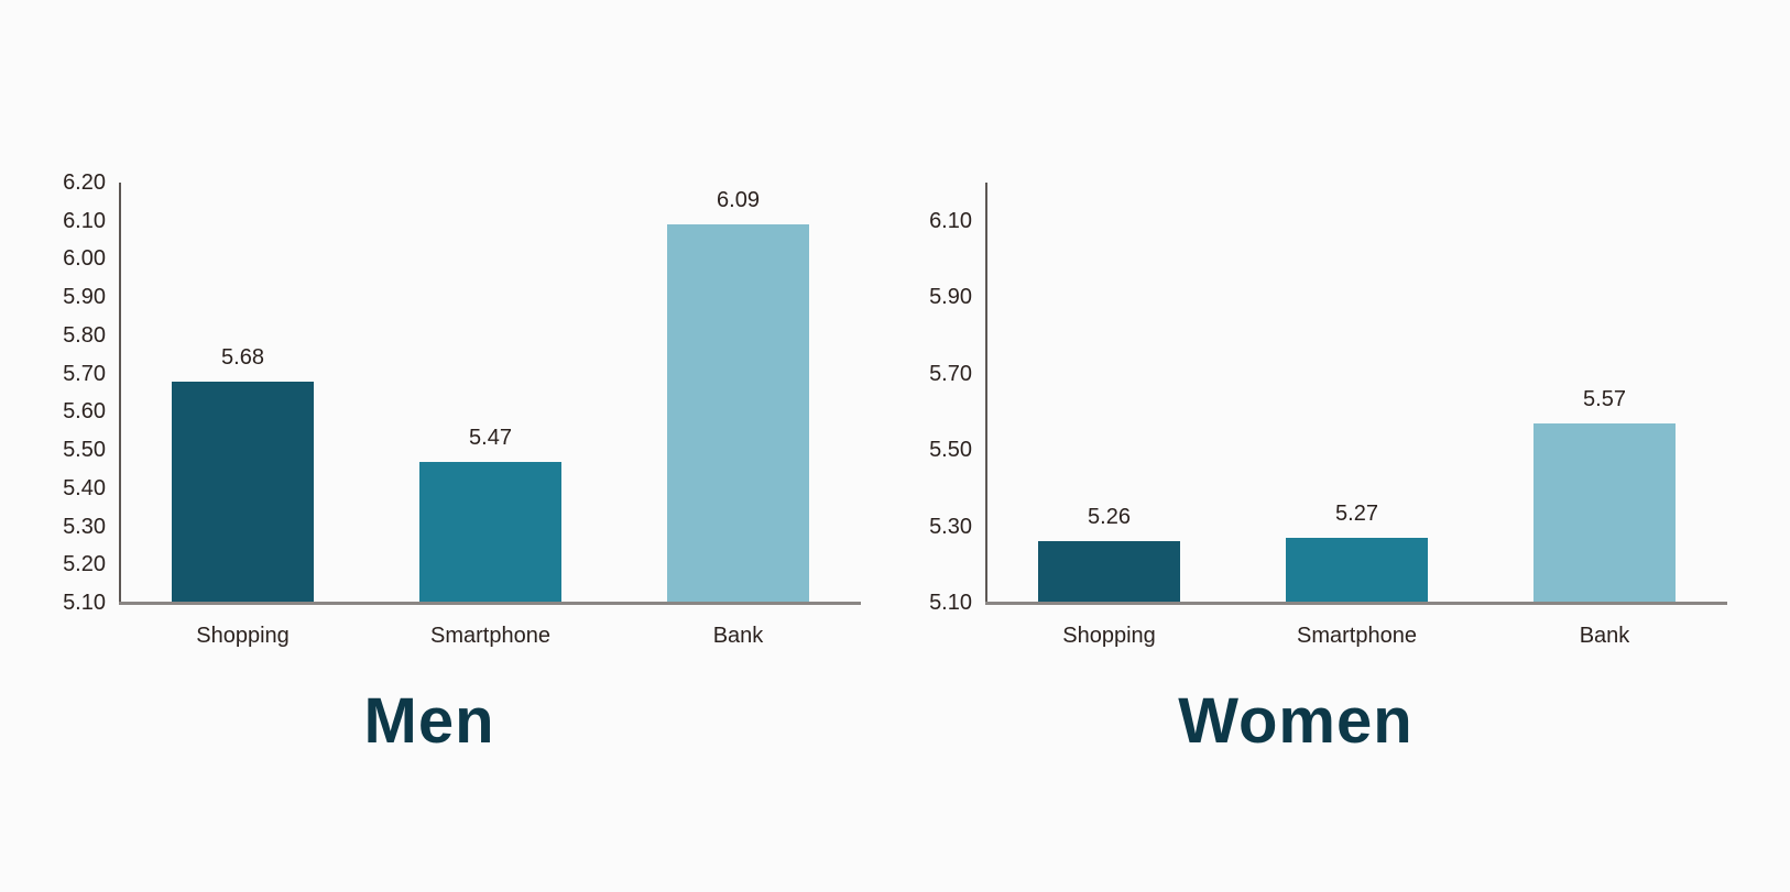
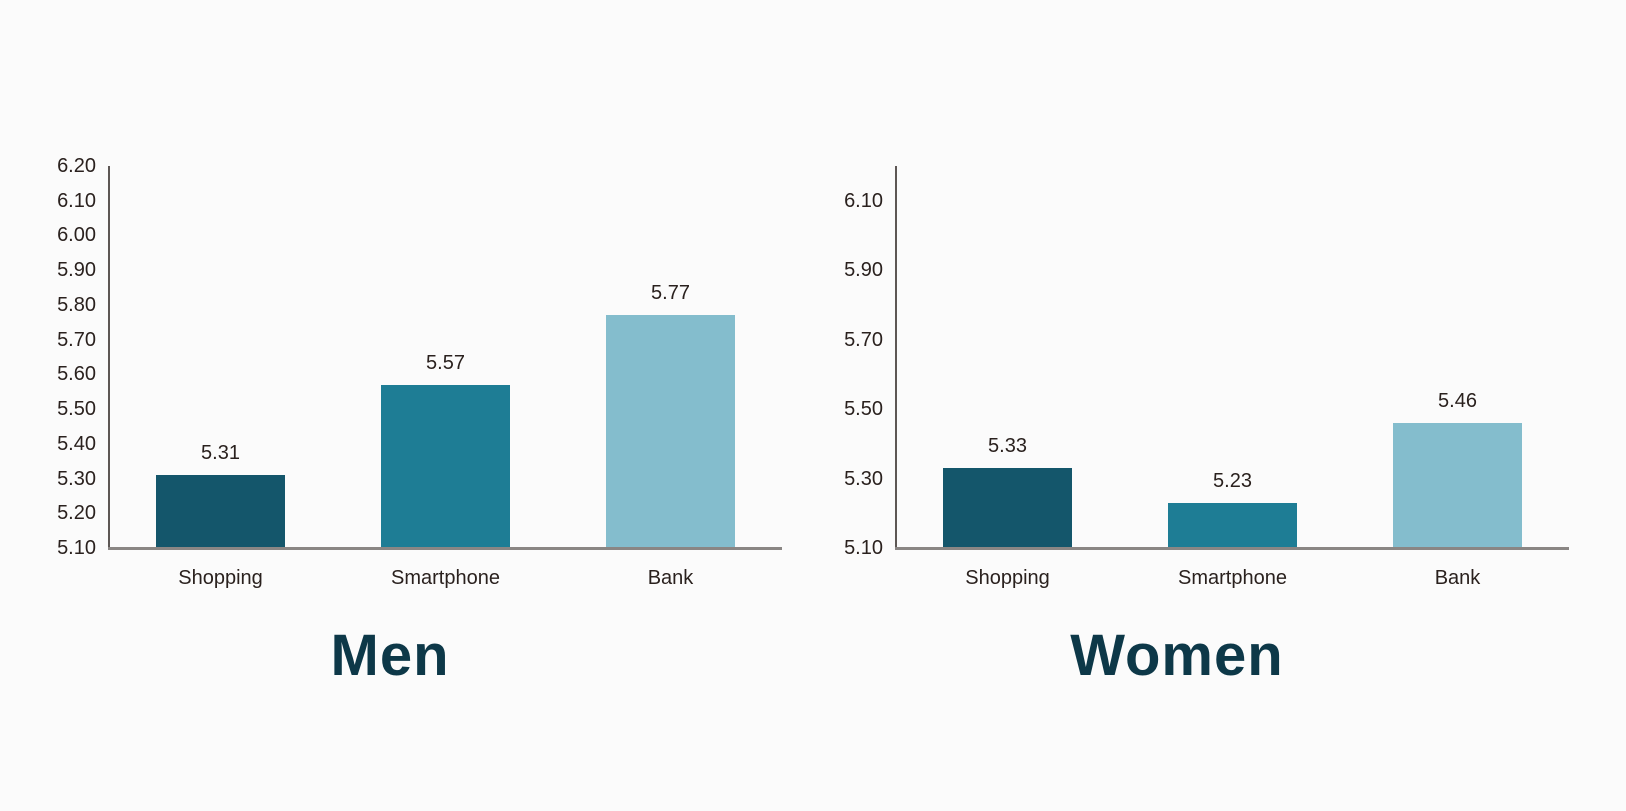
Men/Shopping: 5.68 -> 5.31
Men/Smartphone: 5.47 -> 5.57
Men/Bank: 6.09 -> 5.77
Women/Shopping: 5.26 -> 5.33
Women/Smartphone: 5.27 -> 5.23
Women/Bank: 5.57 -> 5.46
